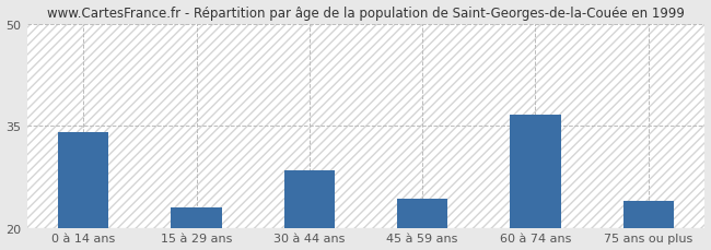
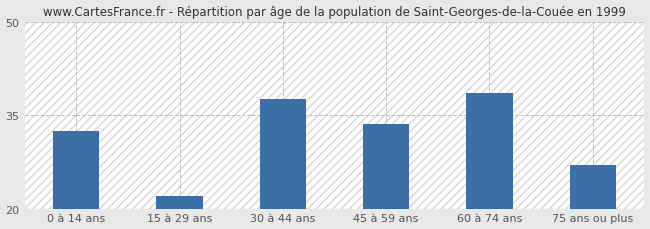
0 à 14 ans: 34.0 -> 32.5
15 à 29 ans: 23.0 -> 22.0
30 à 44 ans: 28.4 -> 37.5
45 à 59 ans: 24.2 -> 33.5
60 à 74 ans: 36.6 -> 38.5
75 ans ou plus: 24.0 -> 27.0
